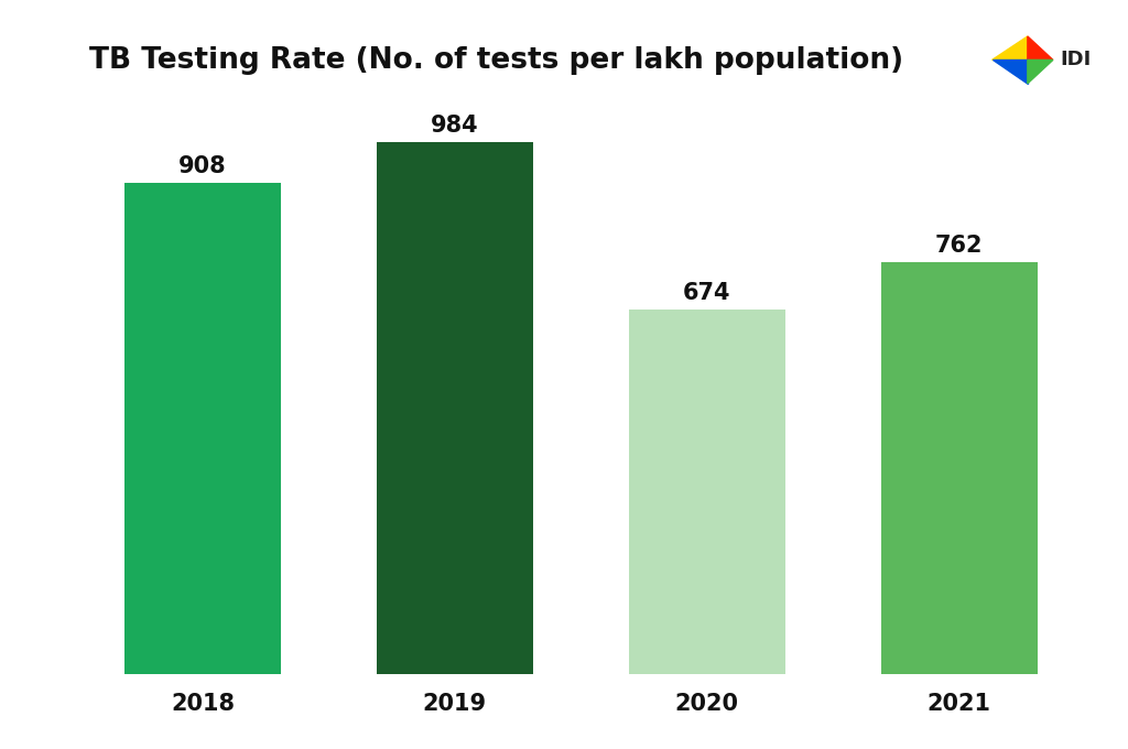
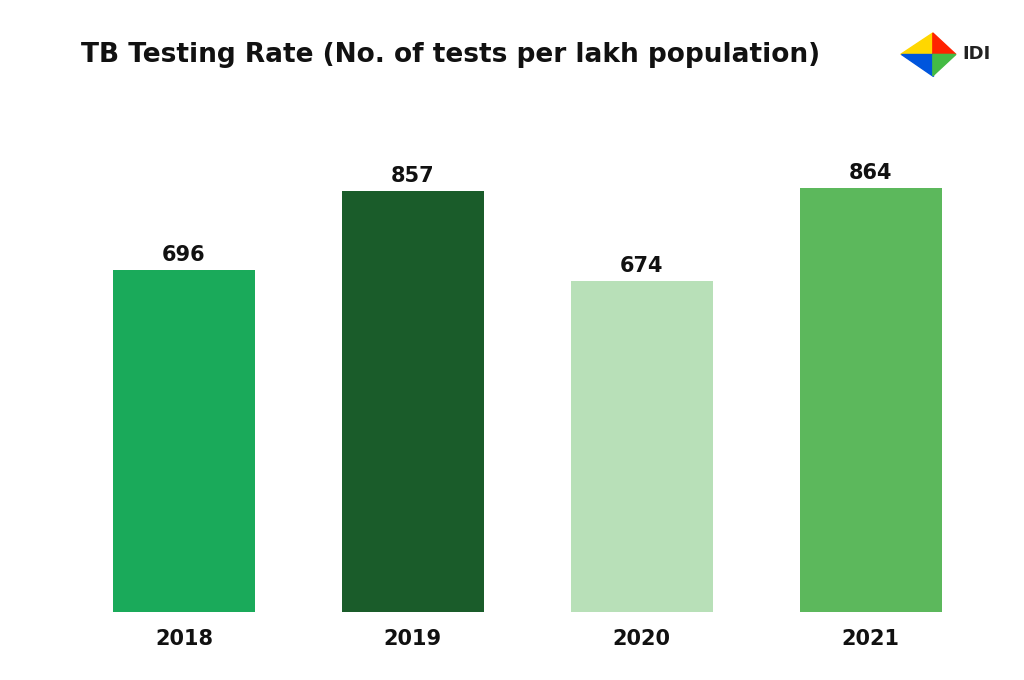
2018: 908 -> 696
2019: 984 -> 857
2021: 762 -> 864
